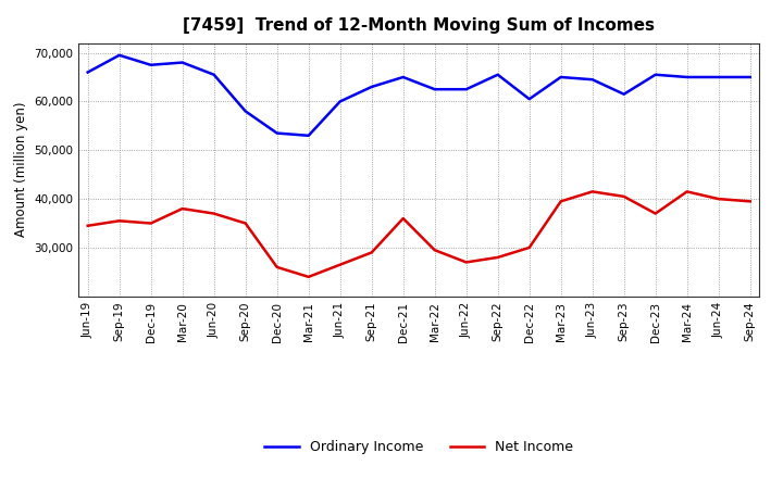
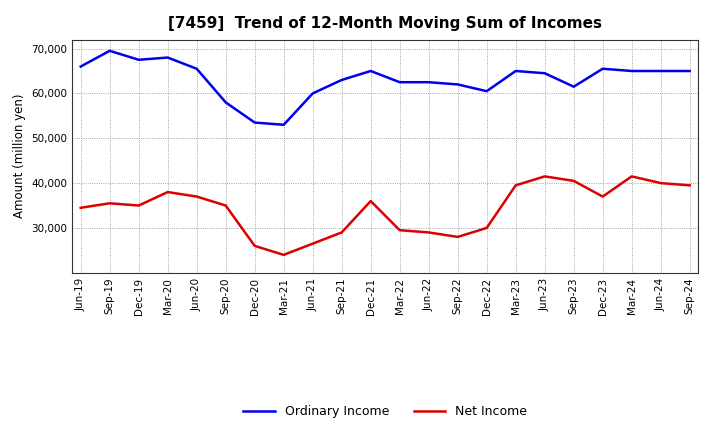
Net Income/Jun-22: 27,000 -> 29,000
Ordinary Income/Sep-22: 65,500 -> 62,000
